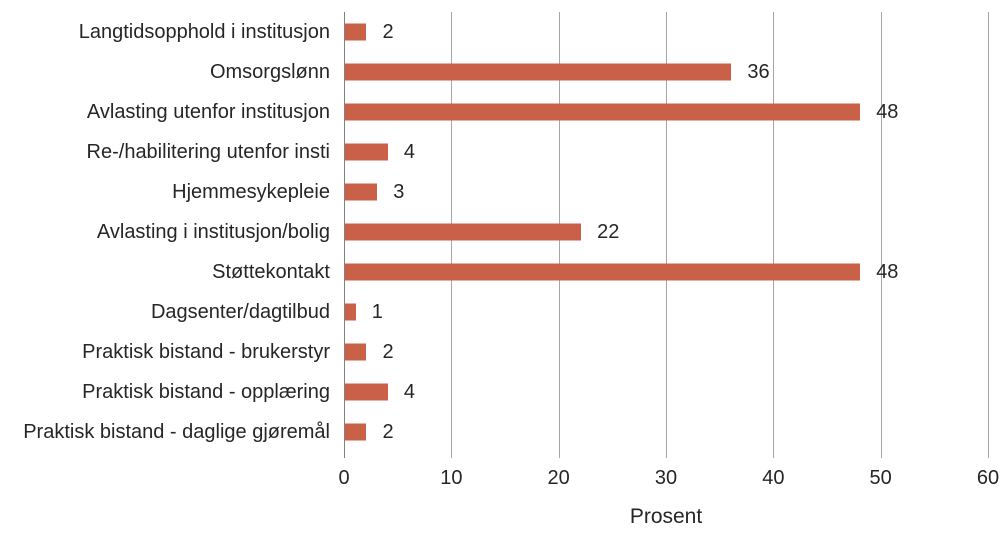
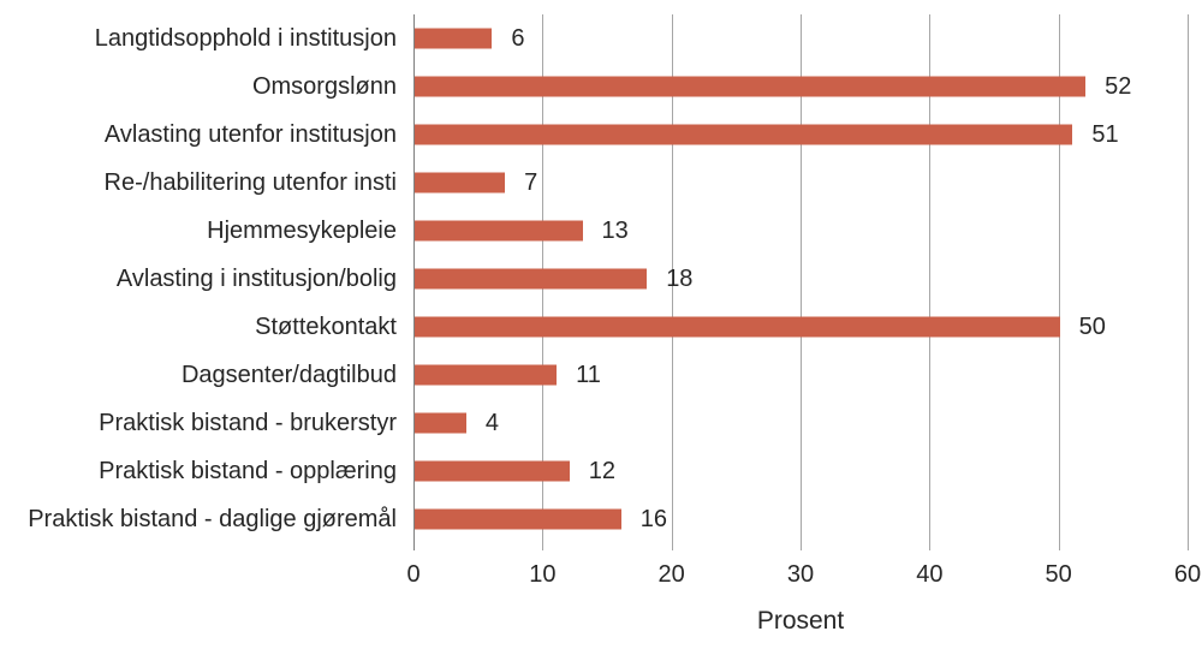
Langtidsopphold i institusjon: 2 -> 6
Omsorgslønn: 36 -> 52
Avlasting utenfor institusjon: 48 -> 51
Re-/habilitering utenfor insti: 4 -> 7
Hjemmesykepleie: 3 -> 13
Avlasting i institusjon/bolig: 22 -> 18
Støttekontakt: 48 -> 50
Dagsenter/dagtilbud: 1 -> 11
Praktisk bistand - brukerstyr: 2 -> 4
Praktisk bistand - opplæring: 4 -> 12
Praktisk bistand - daglige gjøremål: 2 -> 16
